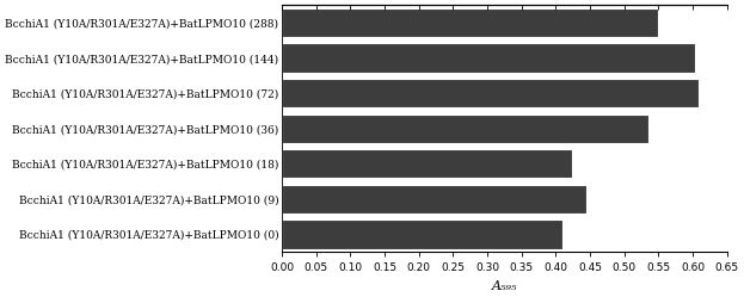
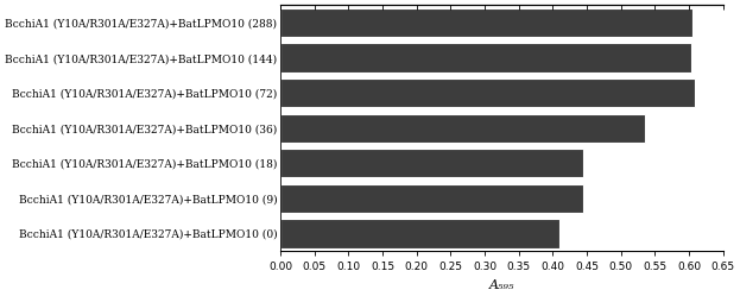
BcchiA1 (Y10A/R301A/E327A)+BatLPMO10 (288): 0.550 -> 0.605
BcchiA1 (Y10A/R301A/E327A)+BatLPMO10 (18): 0.424 -> 0.445
